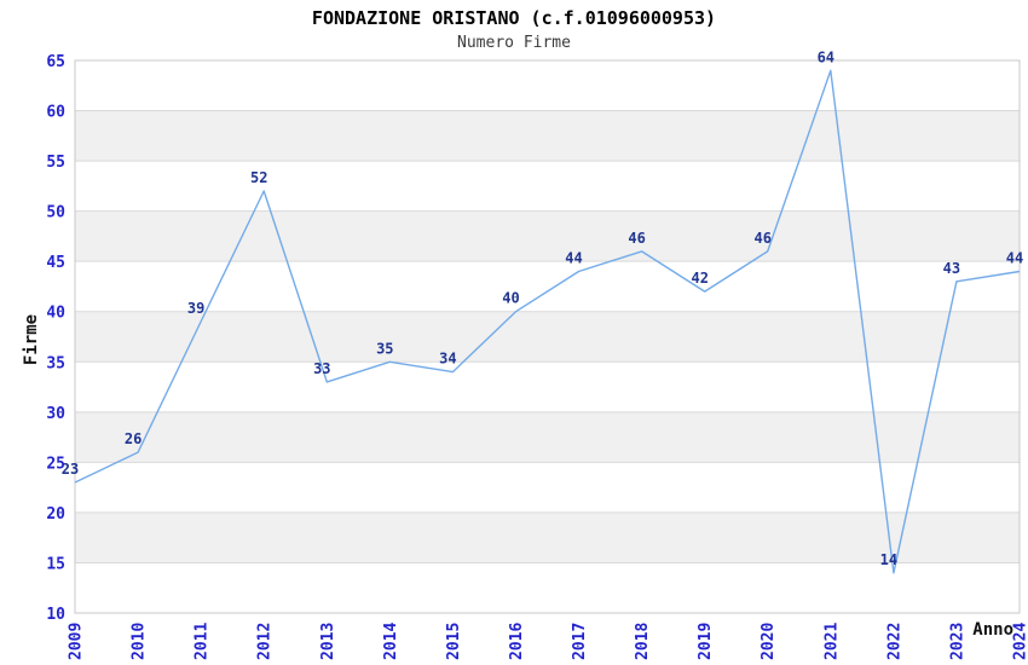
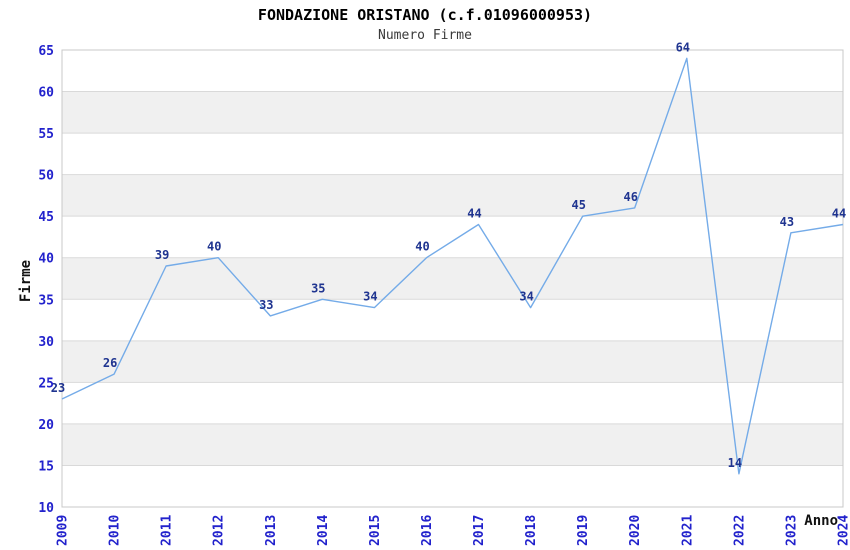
2012: 52 -> 40
2018: 46 -> 34
2019: 42 -> 45
